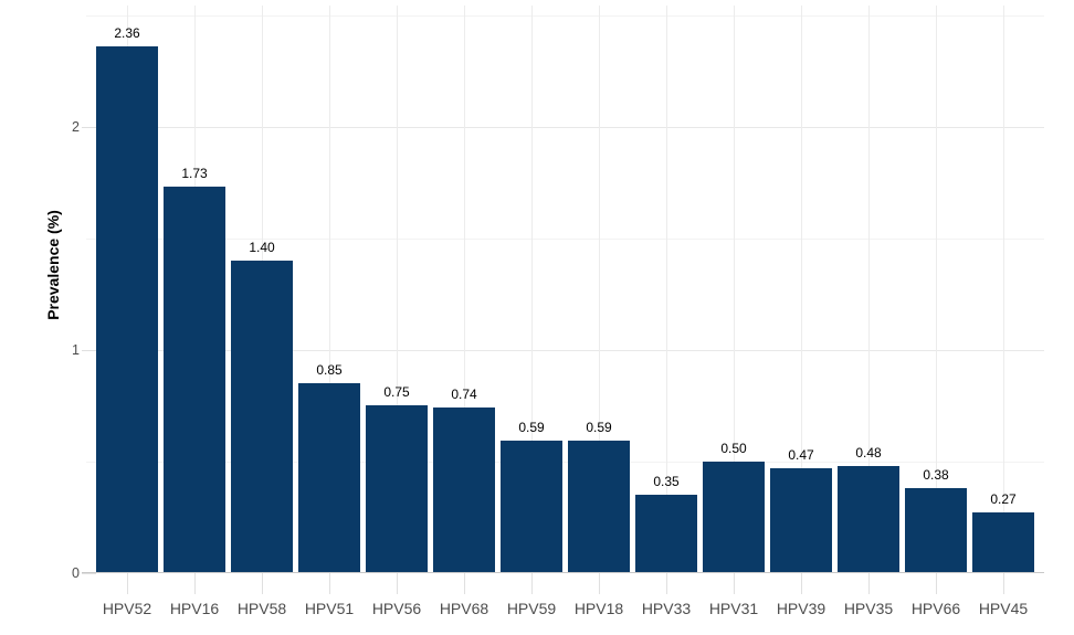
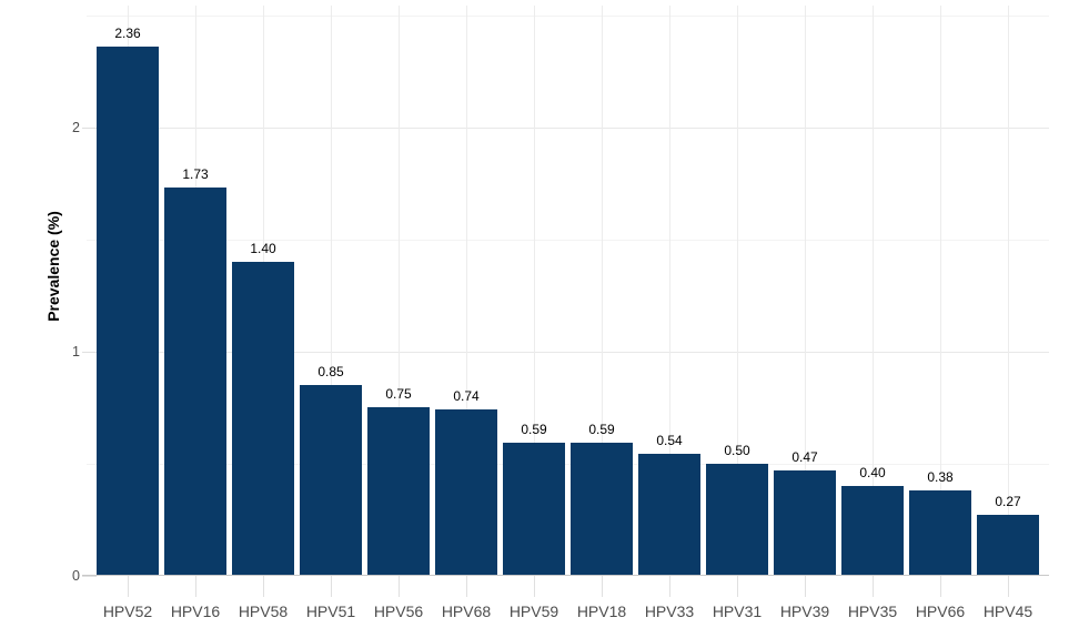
HPV33: 0.35 -> 0.54
HPV35: 0.48 -> 0.40
